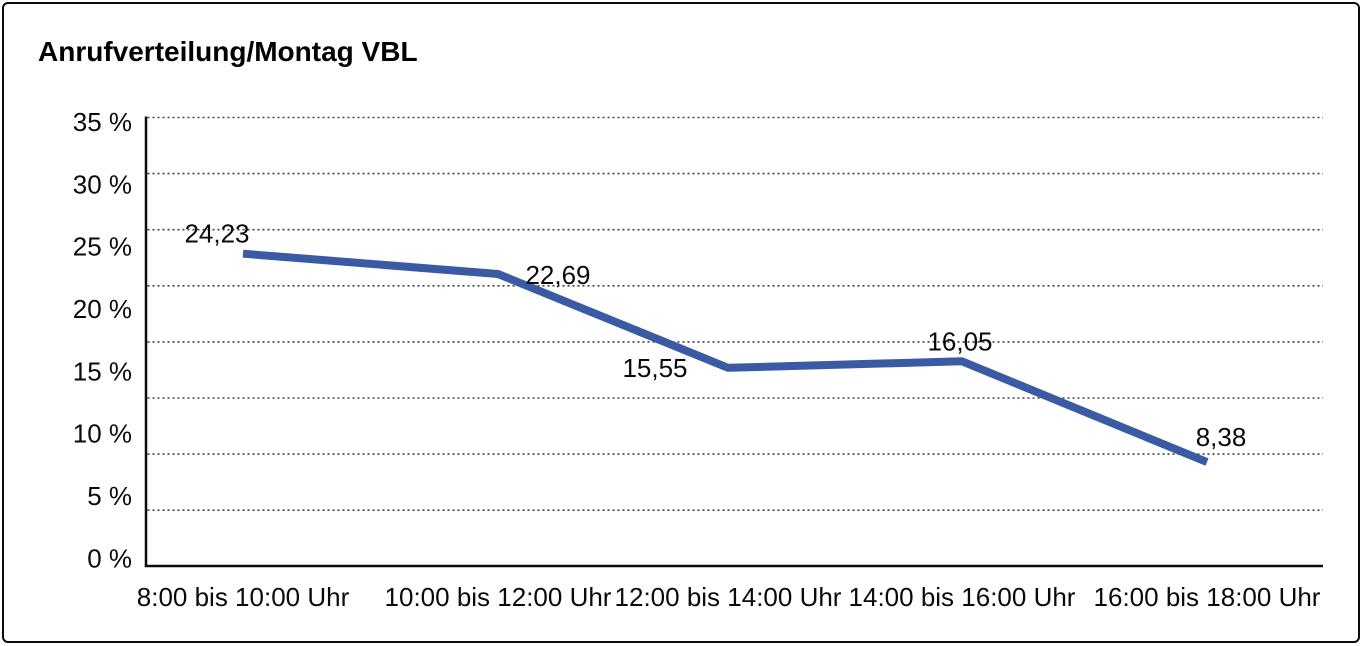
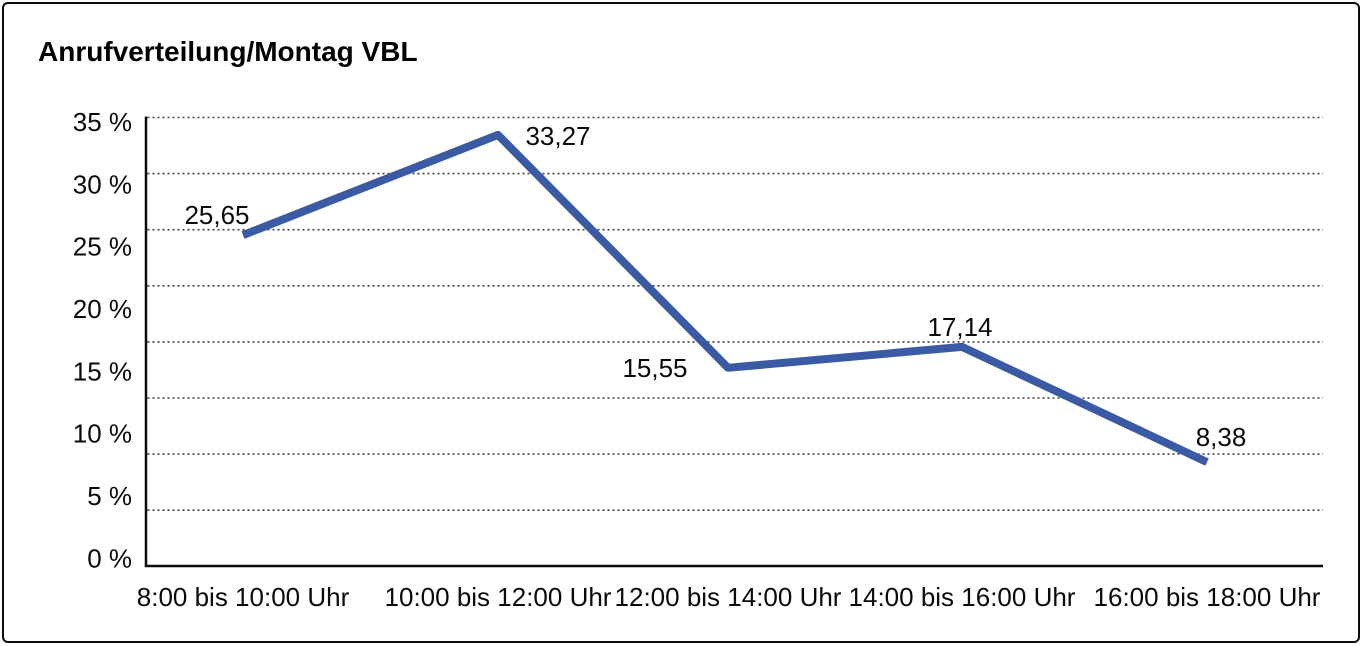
8:00 bis 10:00 Uhr: 24,23 -> 25,65
10:00 bis 12:00 Uhr: 22,69 -> 33,27
14:00 bis 16:00 Uhr: 16,05 -> 17,14
